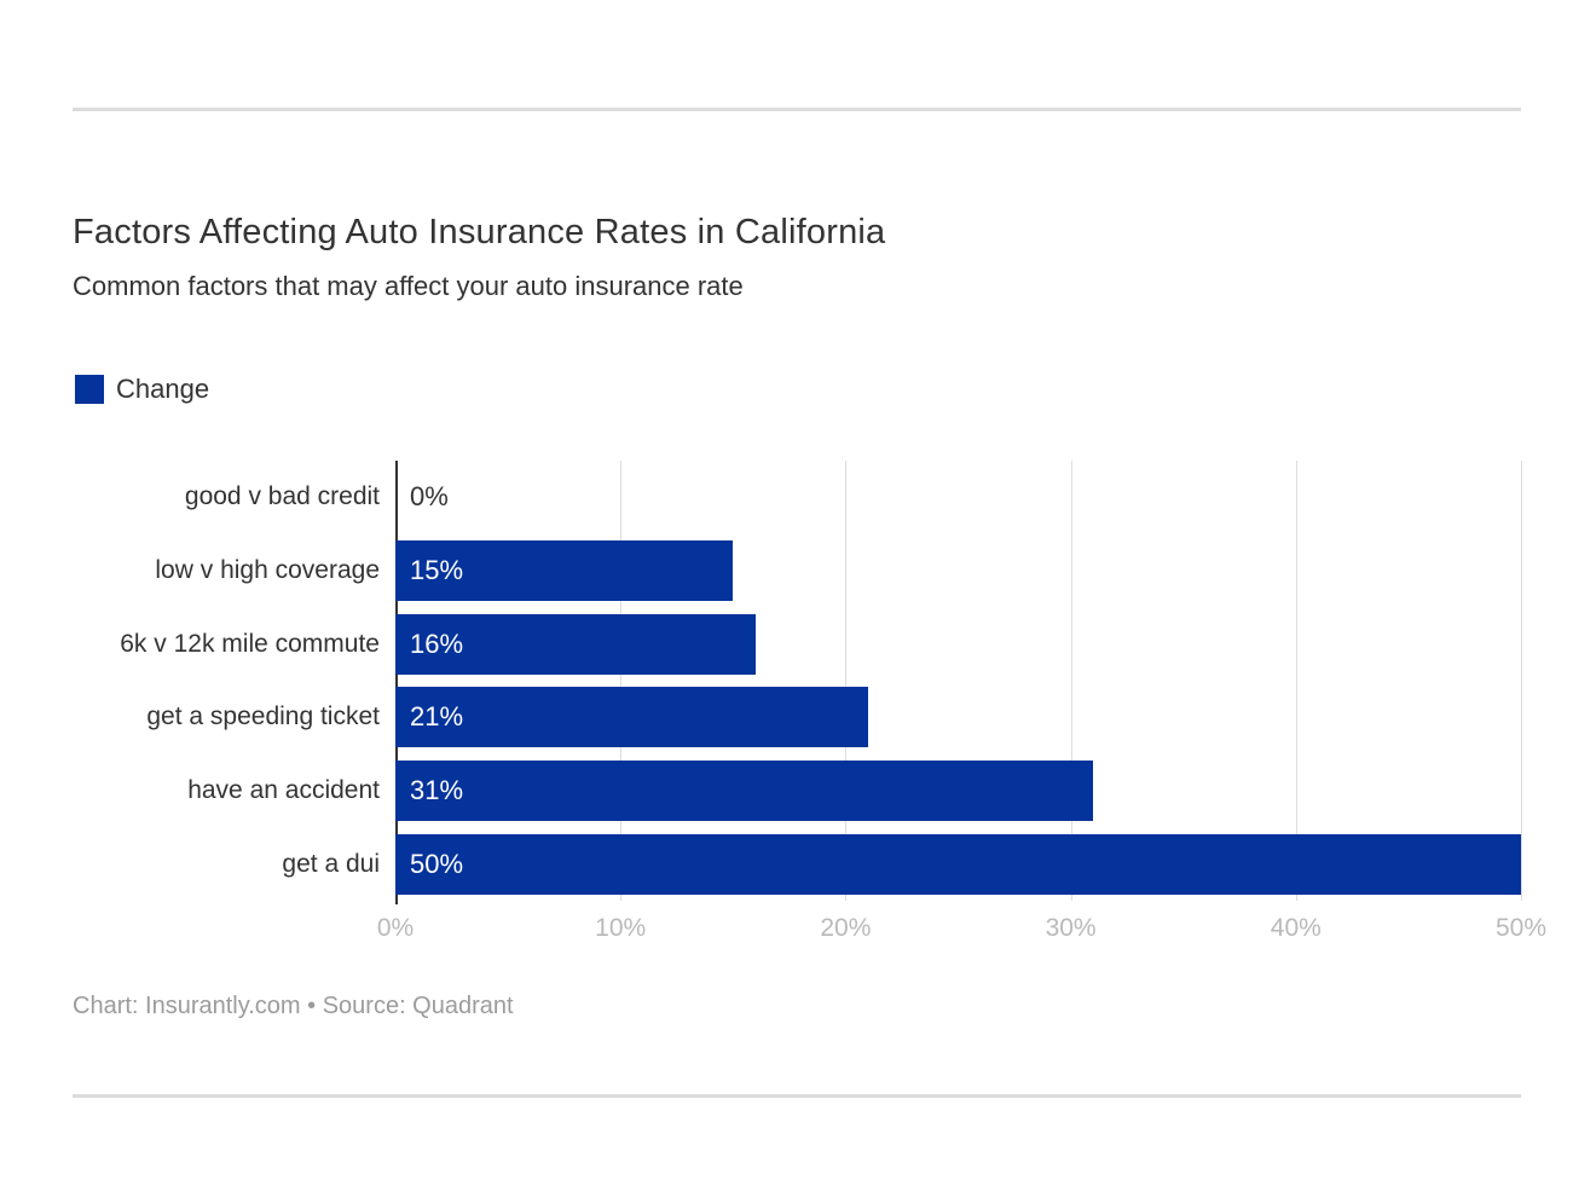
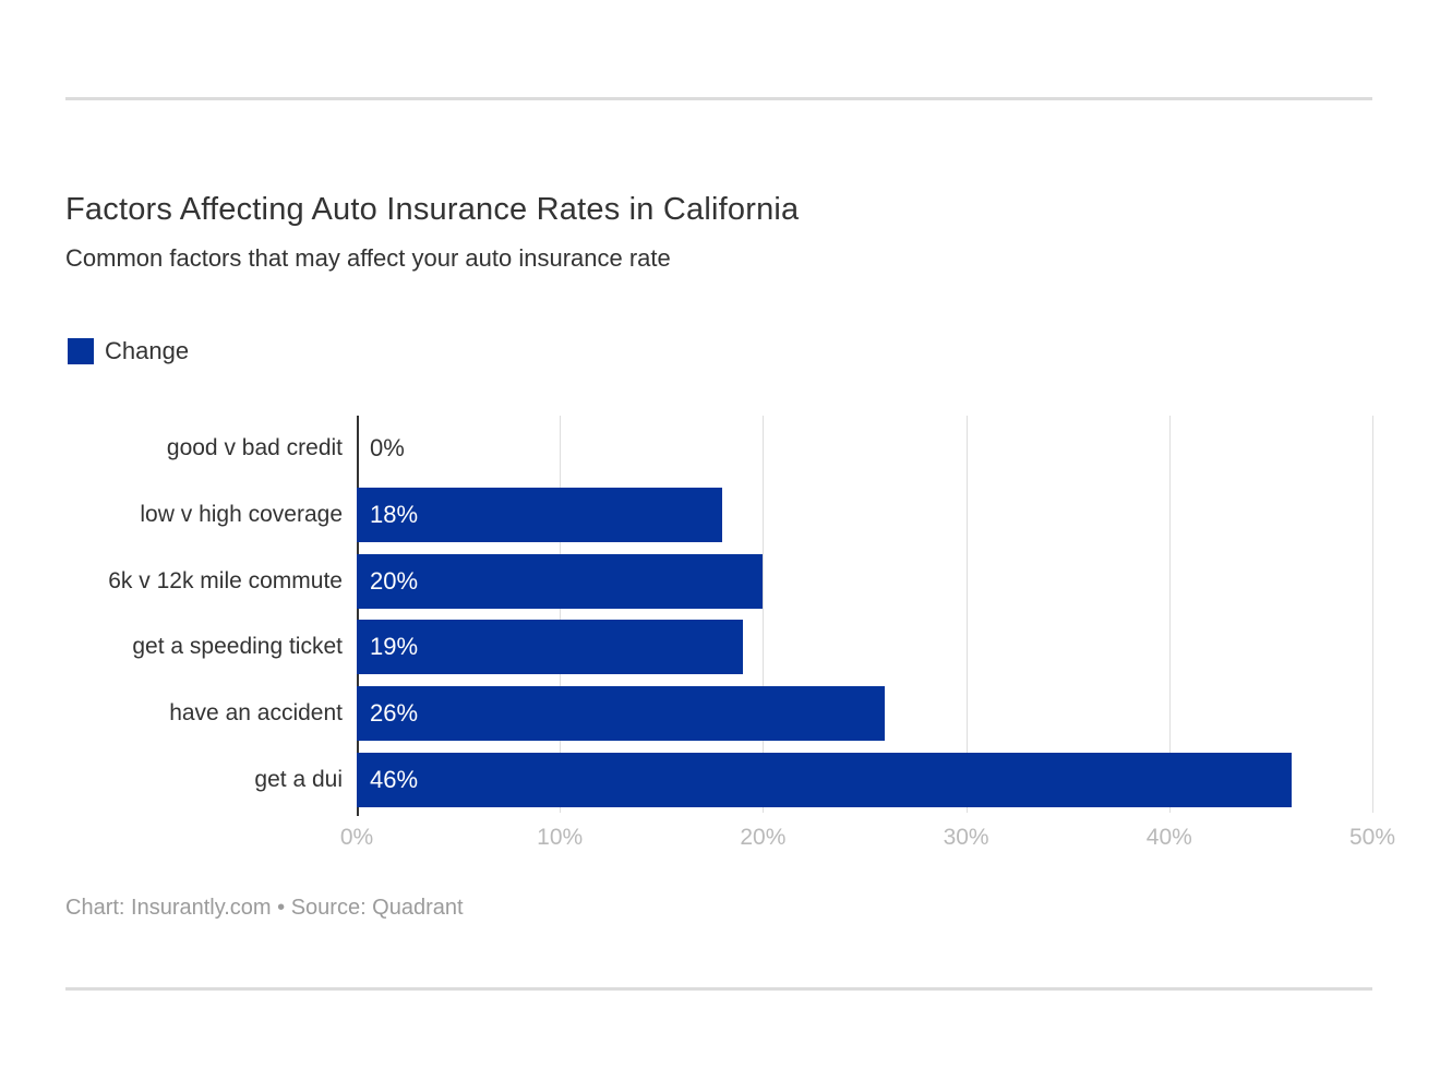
low v high coverage: 15% -> 18%
6k v 12k mile commute: 16% -> 20%
get a speeding ticket: 21% -> 19%
have an accident: 31% -> 26%
get a dui: 50% -> 46%
